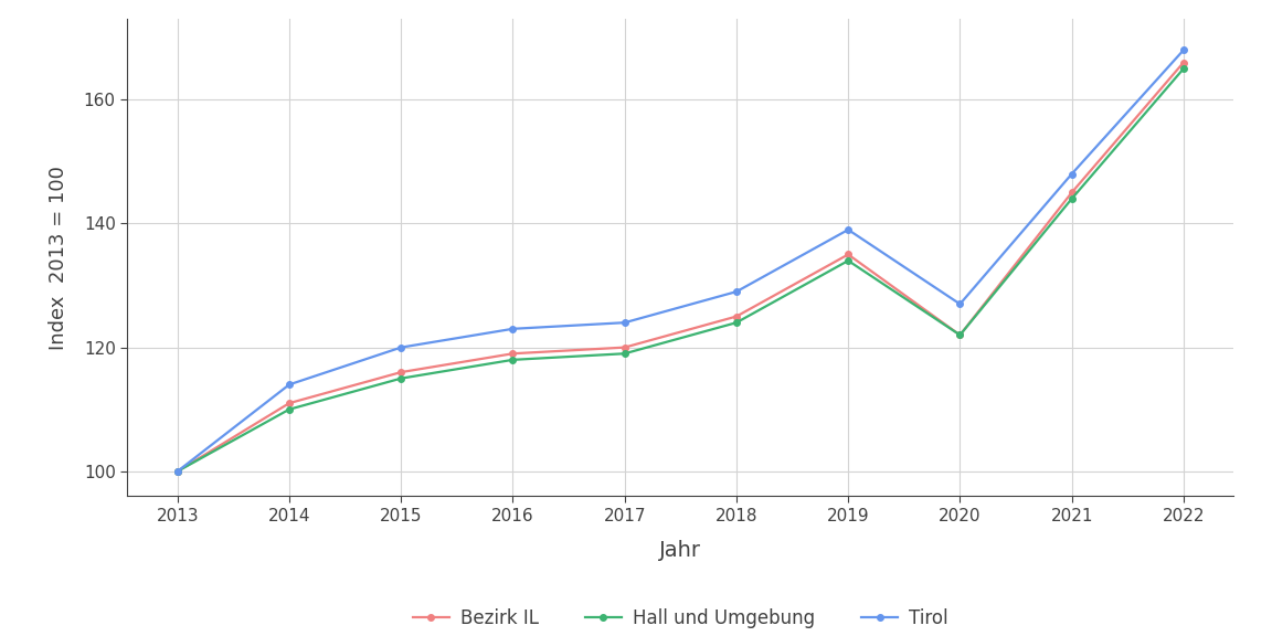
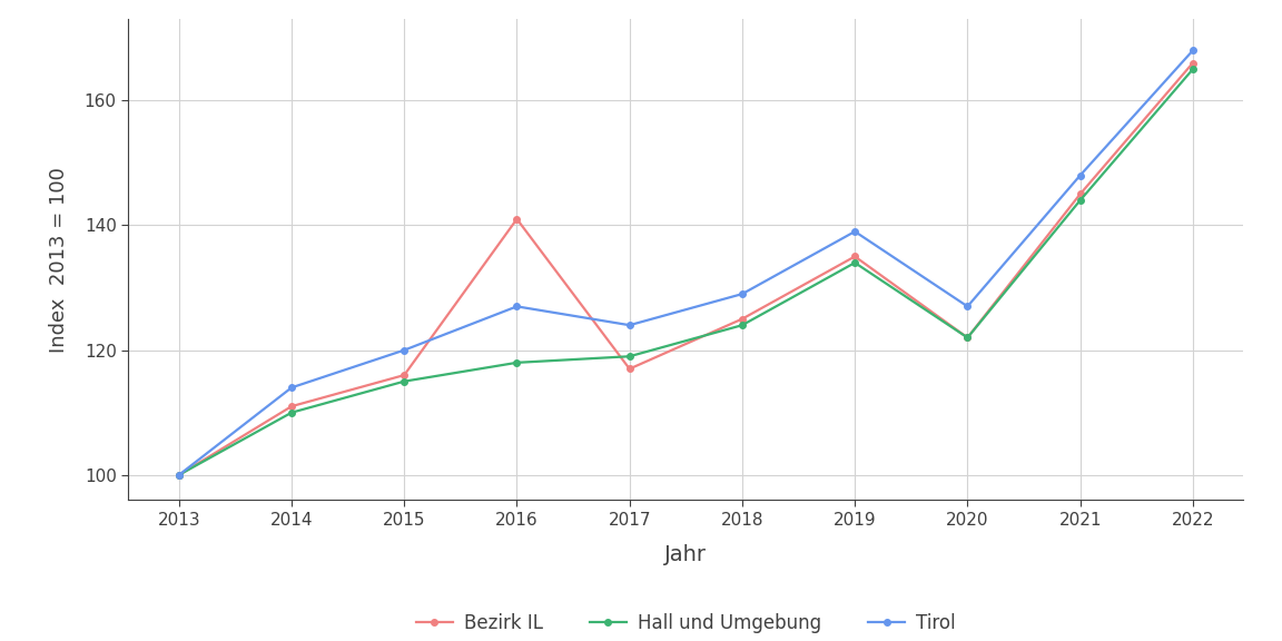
Bezirk IL/2016: 119 -> 141
Tirol/2016: 123 -> 127
Bezirk IL/2017: 120 -> 117
